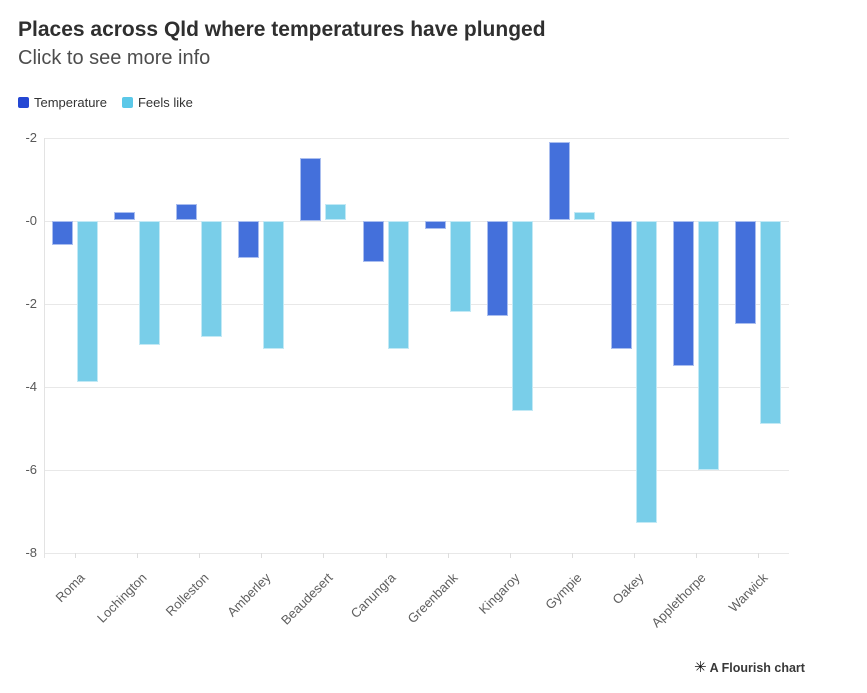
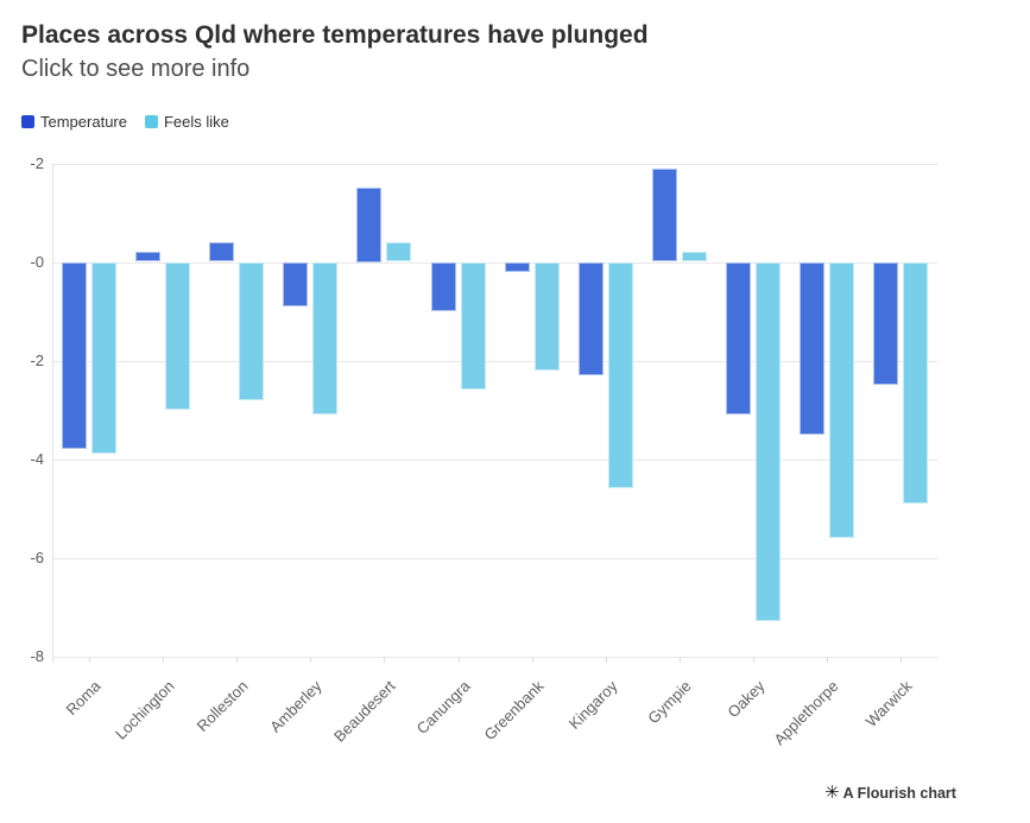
Temperature/Roma: -0.6 -> -3.8
Feels like/Canungra: -3.1 -> -2.6
Feels like/Applethorpe: -6.0 -> -5.6
